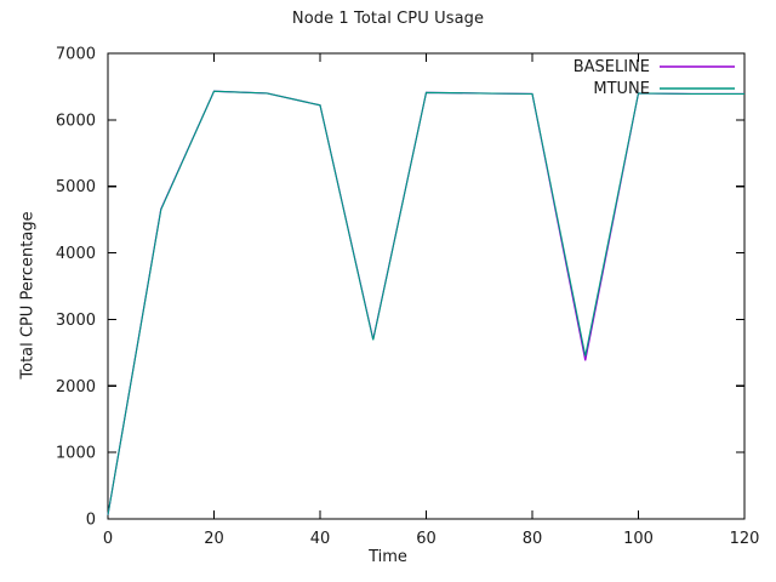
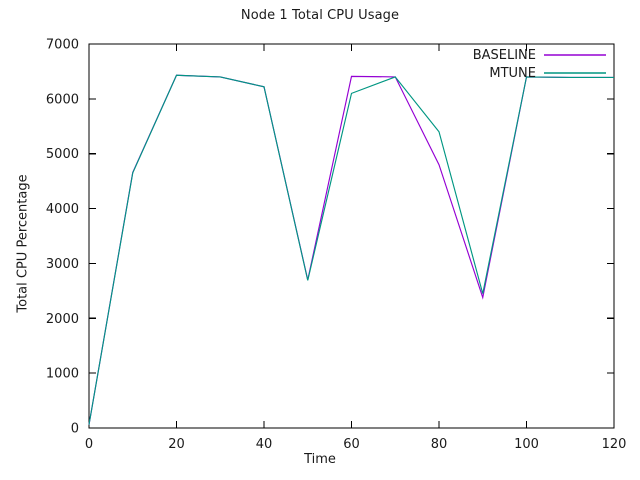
MTUNE/60: 6400 -> 6100
BASELINE/80: 6400 -> 4800
MTUNE/80: 6400 -> 5400
